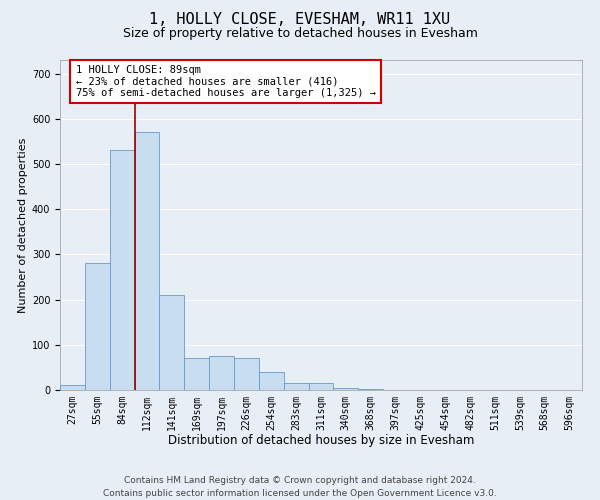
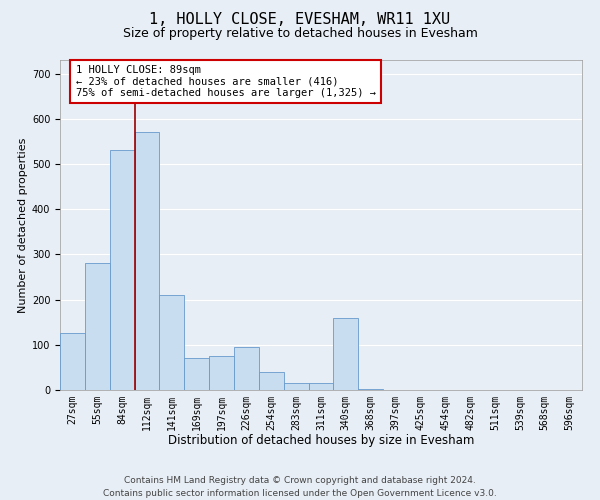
27sqm: 10 -> 125
226sqm: 70 -> 95
340sqm: 5 -> 160
